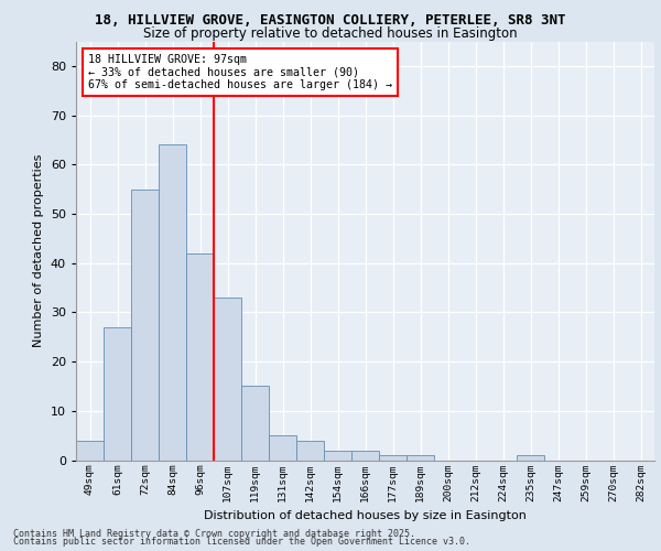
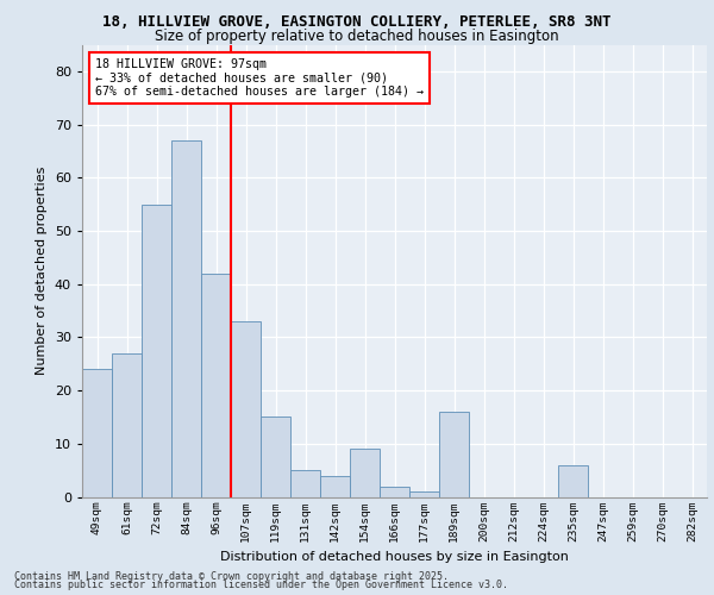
49sqm: 4 -> 24
84sqm: 64 -> 67
154sqm: 2 -> 9
189sqm: 1 -> 16
235sqm: 1 -> 6
